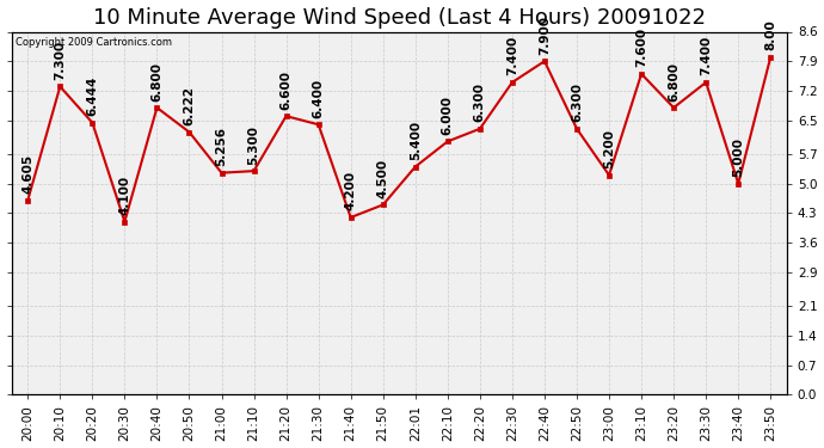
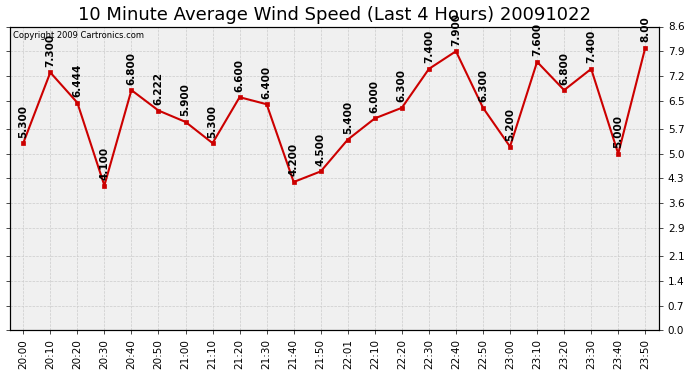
20:00: 4.605 -> 5.300
21:00: 5.256 -> 5.900
